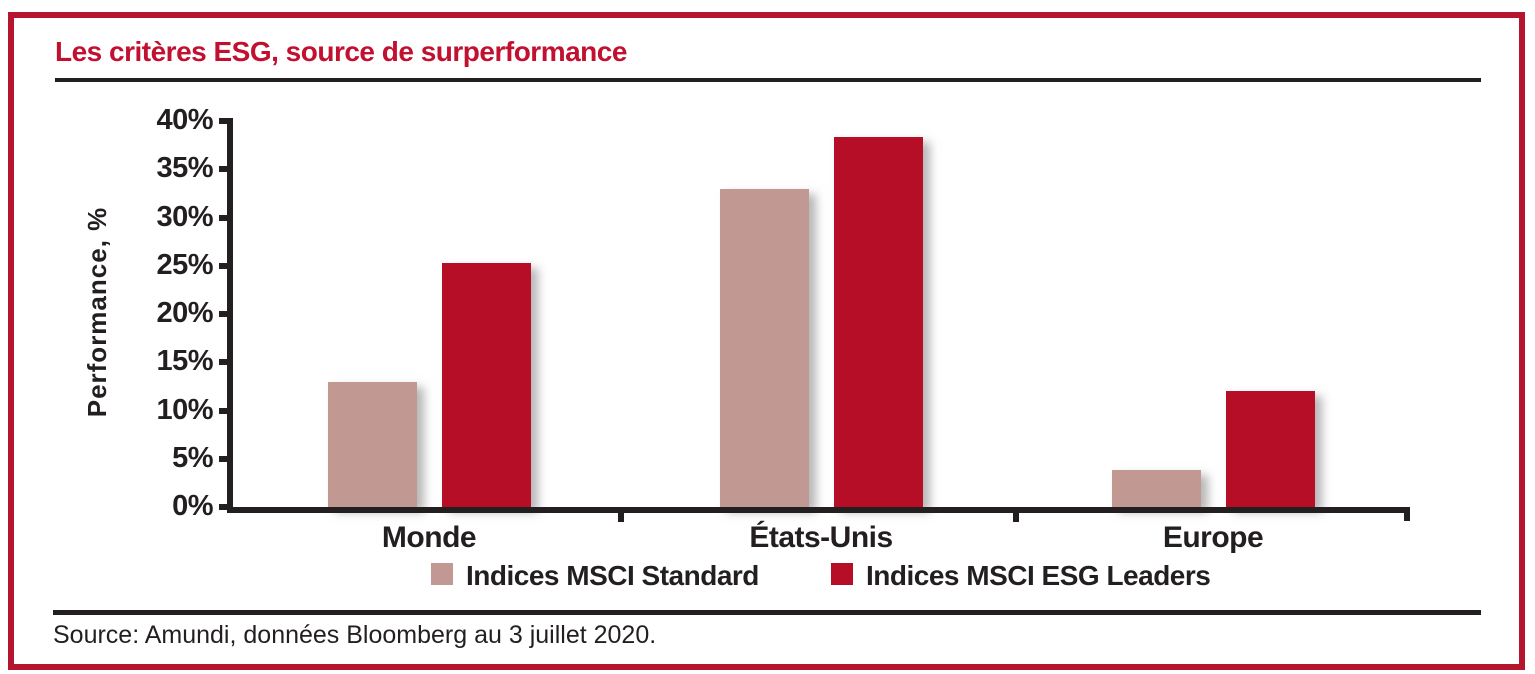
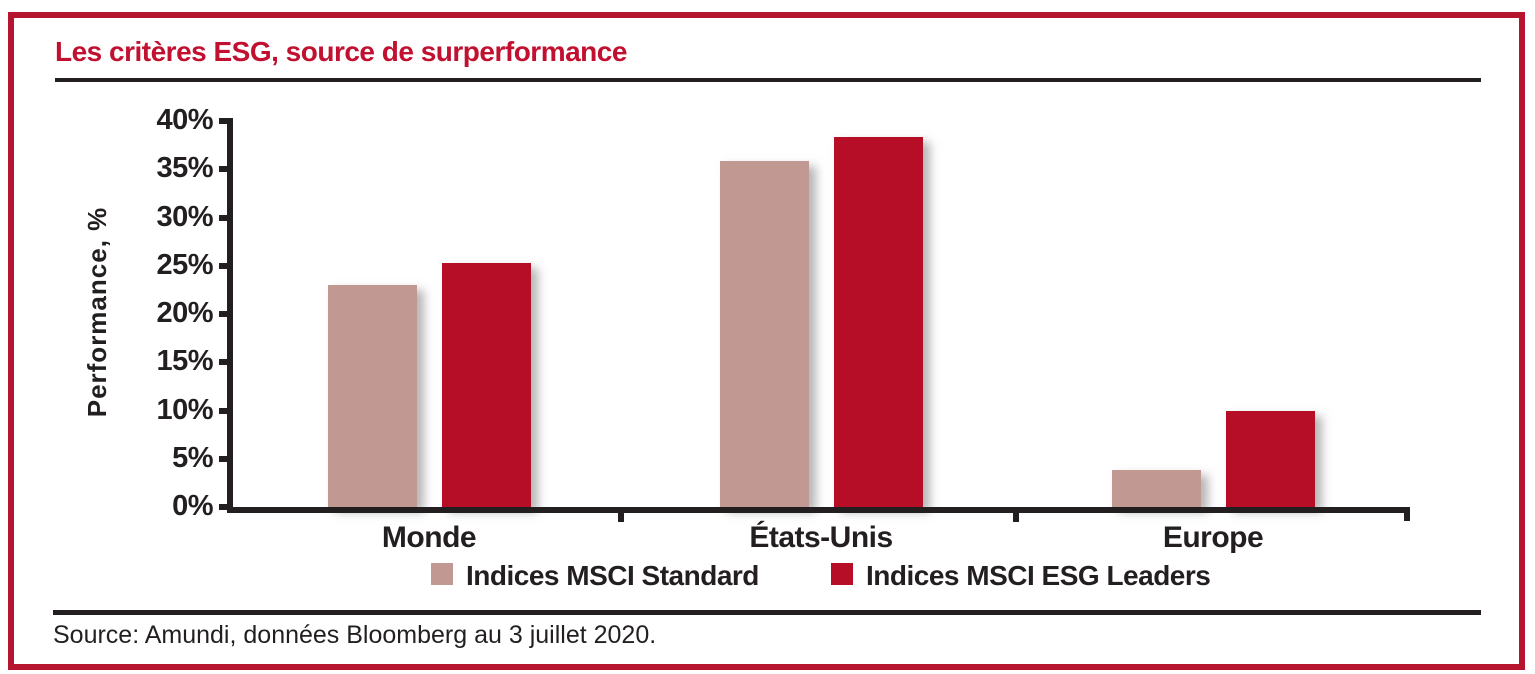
Indices MSCI Standard/Monde: 13% -> 23%
Indices MSCI Standard/États-Unis: 33% -> 36%
Indices MSCI ESG Leaders/Europe: 12% -> 10%
